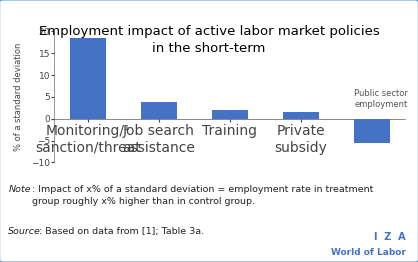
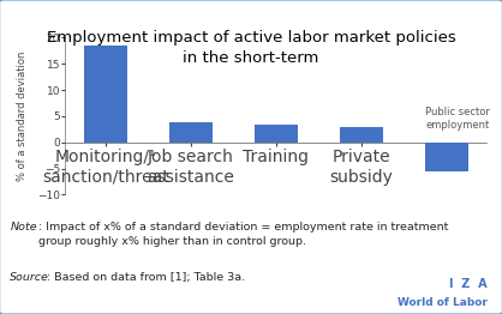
Training: 2.0 -> 3.4
Private subsidy: 1.5 -> 2.9
